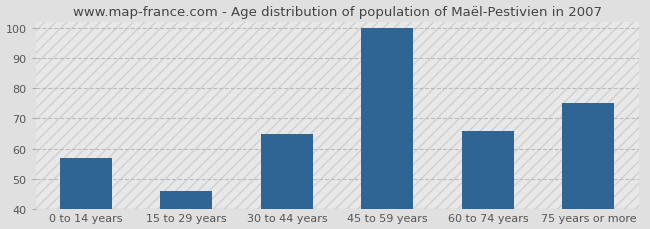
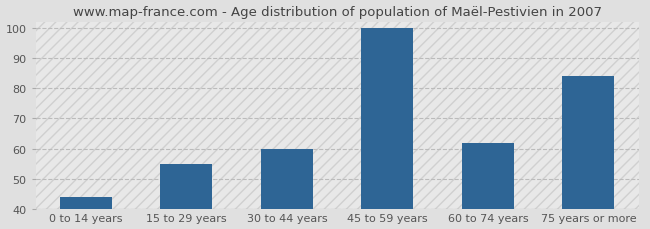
0 to 14 years: 57 -> 44
15 to 29 years: 46 -> 55
30 to 44 years: 65 -> 60
60 to 74 years: 66 -> 62
75 years or more: 75 -> 84
